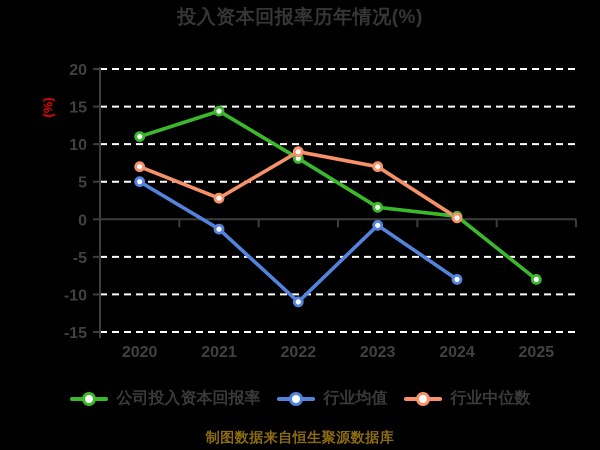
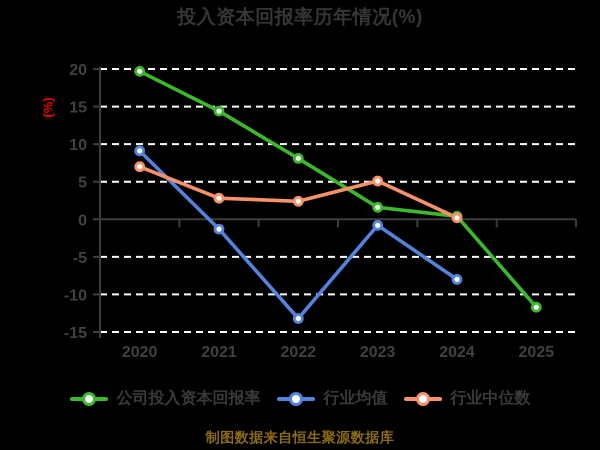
公司投入资本回报率/2020: 11 -> 20
行业均值/2020: 5 -> 9
行业均值/2022: -11 -> -13
行业中位数/2022: 9 -> 2
行业中位数/2023: 7 -> 5
公司投入资本回报率/2025: -8 -> -12
